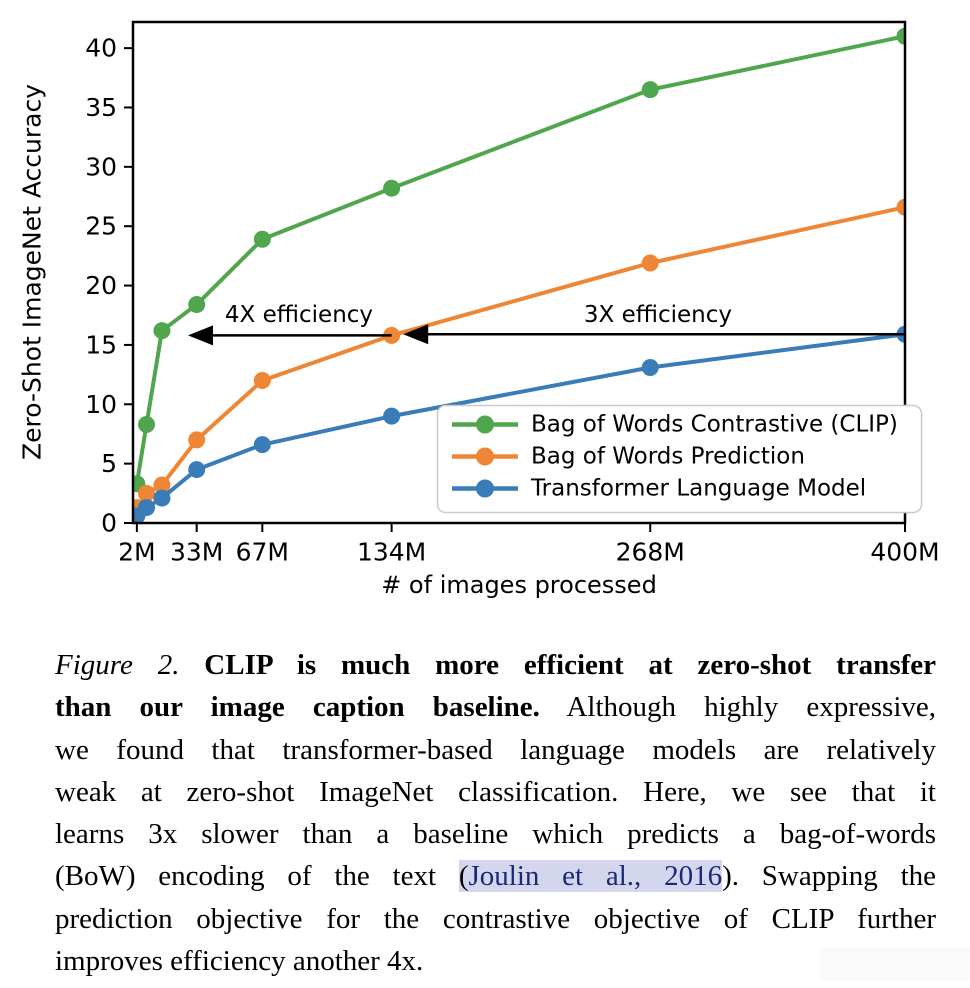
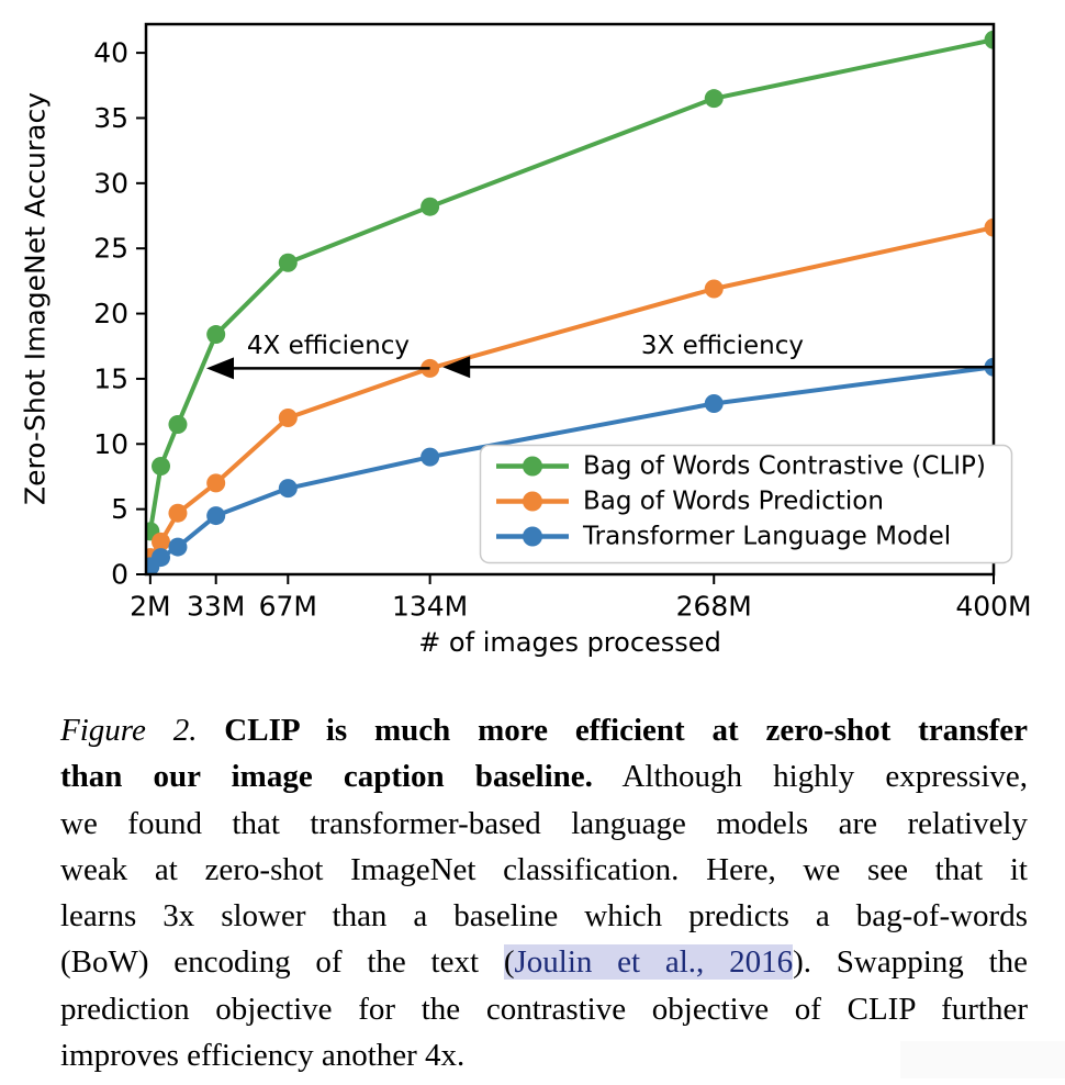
Bag of Words Contrastive (CLIP)/15: 16.2 -> 11.5
Bag of Words Prediction/15: 3.2 -> 4.7
